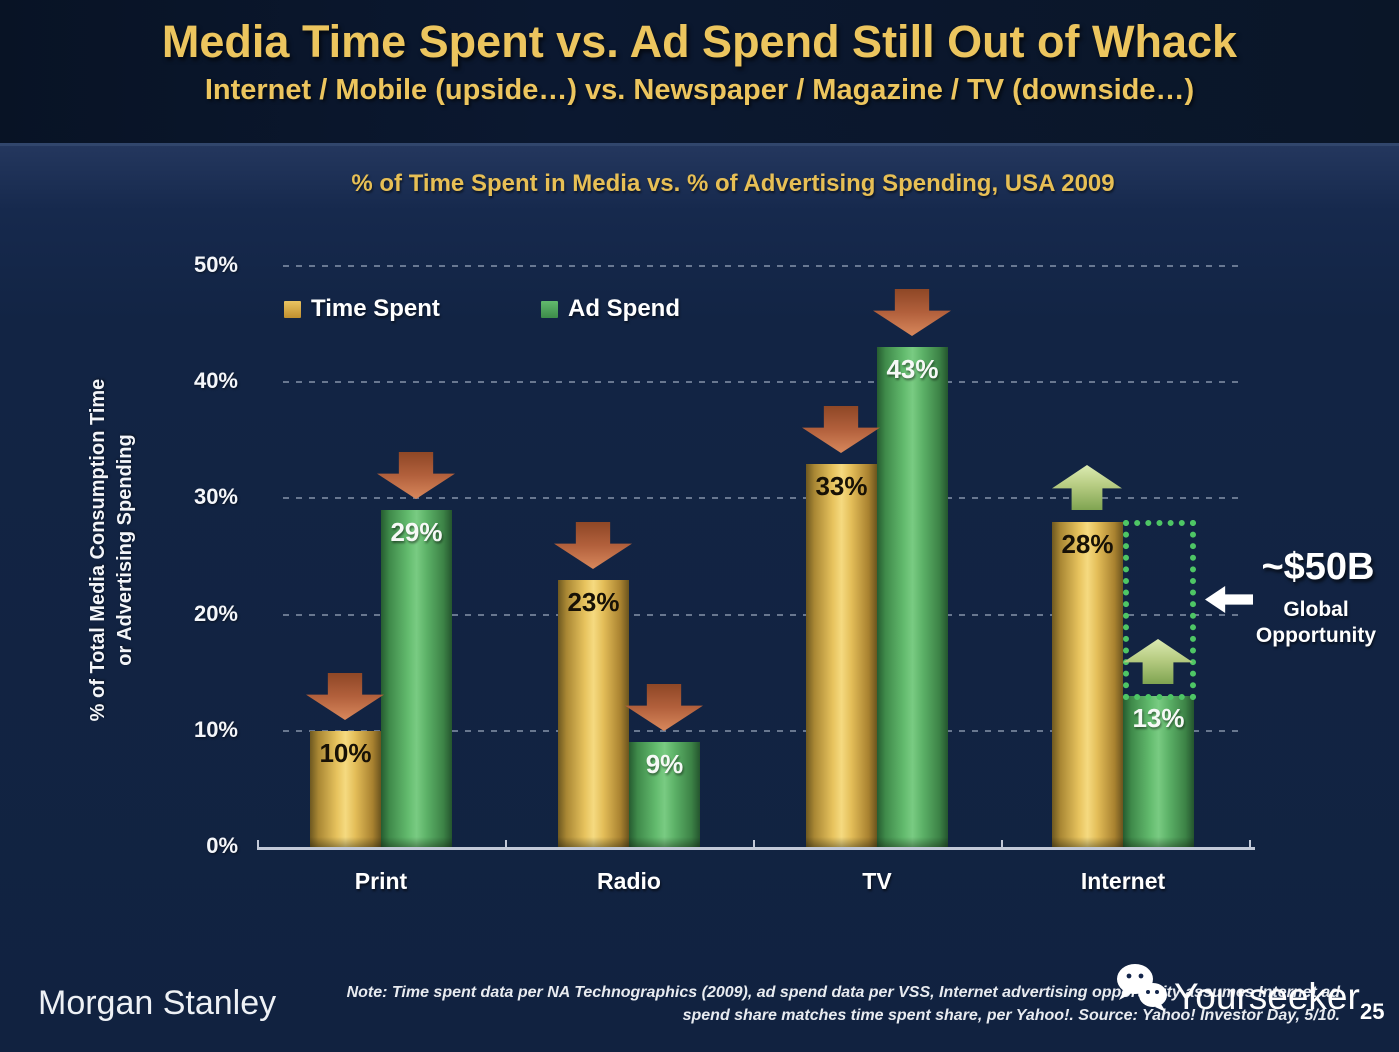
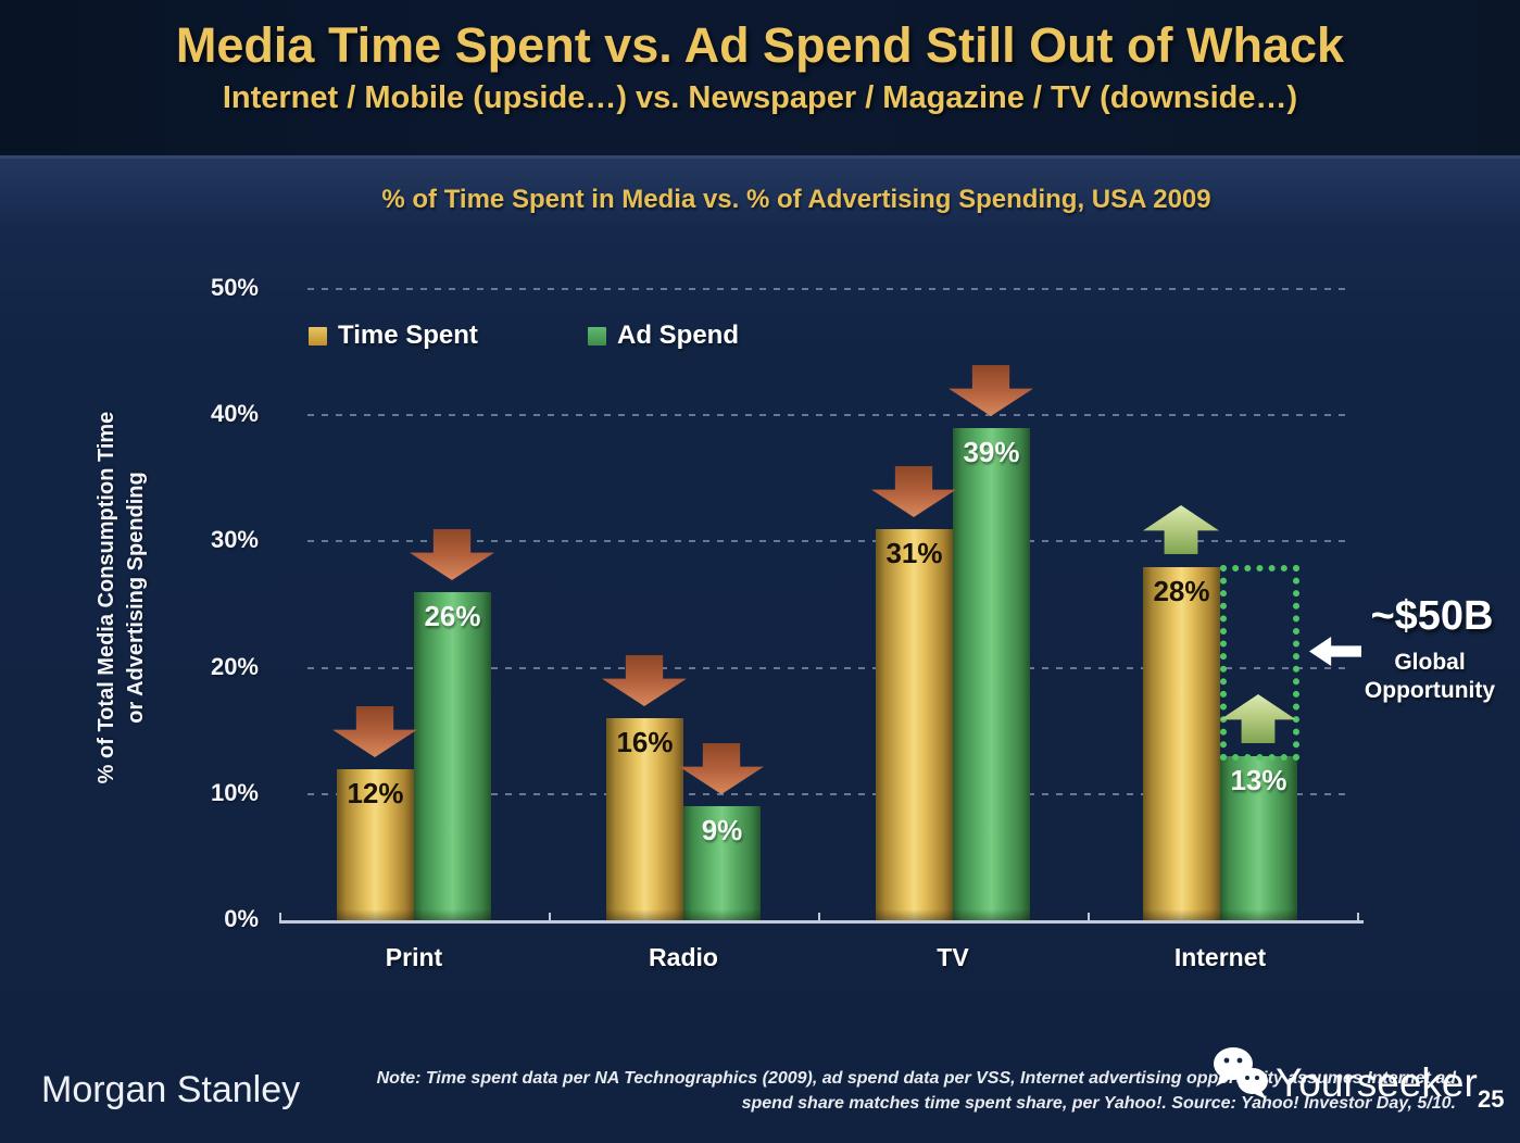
Time Spent/Print: 10% -> 12%
Ad Spend/Print: 29% -> 26%
Time Spent/Radio: 23% -> 16%
Time Spent/TV: 33% -> 31%
Ad Spend/TV: 43% -> 39%
